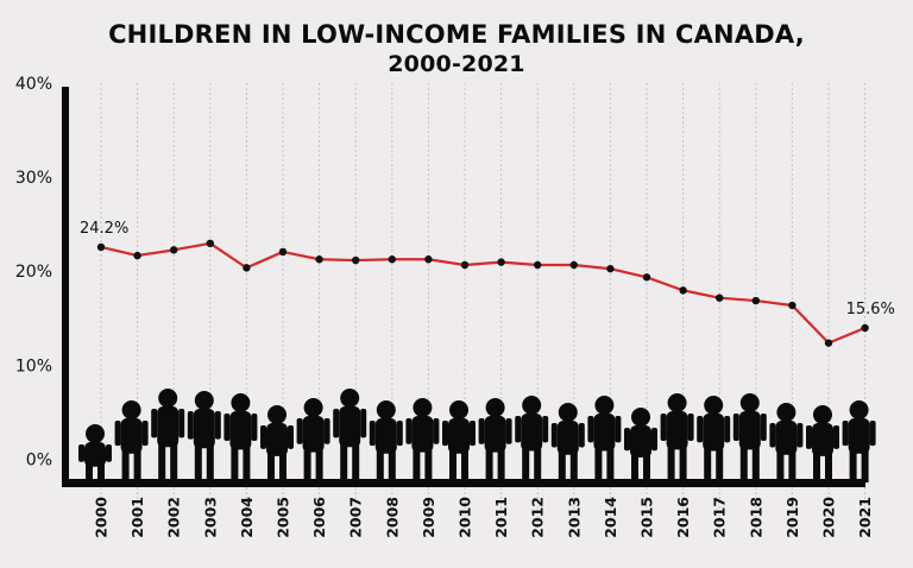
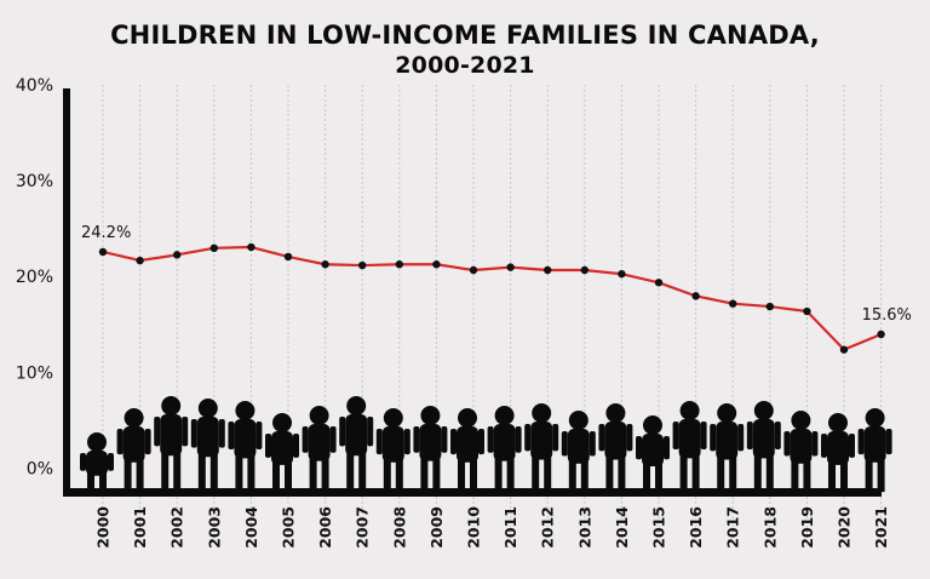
2004: 22% -> 25%
